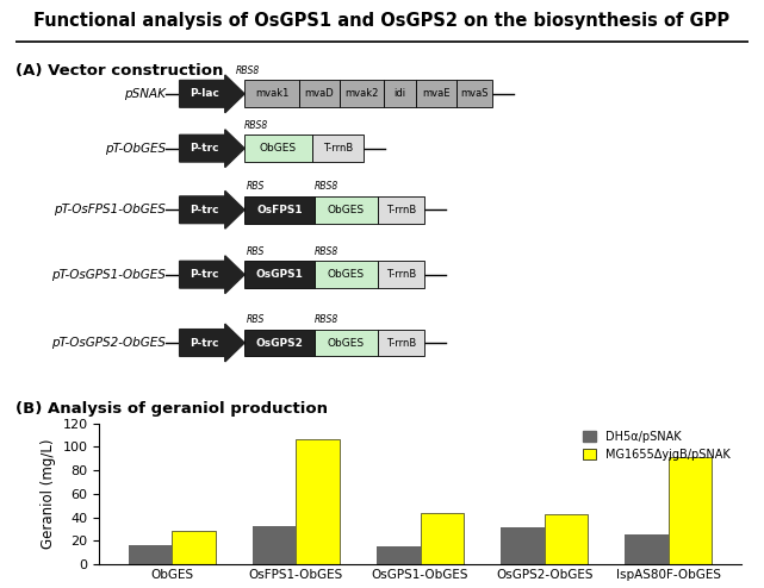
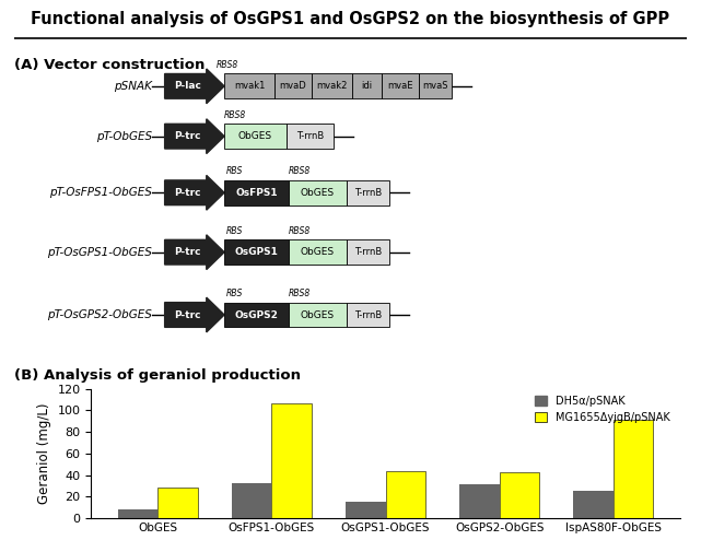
DH5α/pSNAK/ObGES: 16 -> 8
